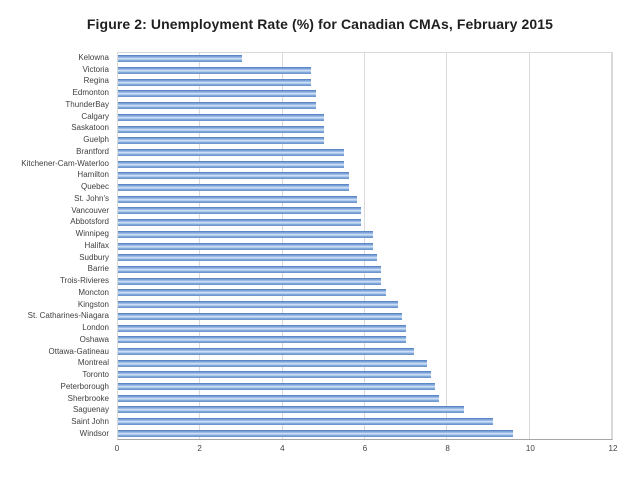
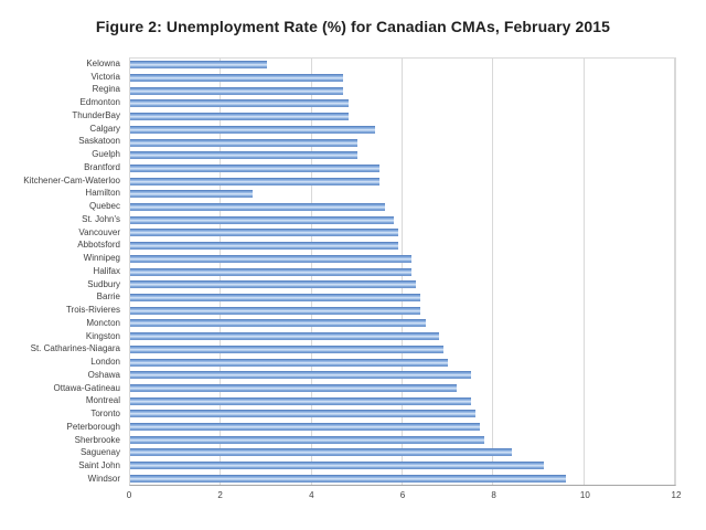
Calgary: 5.0 -> 5.4
Hamilton: 5.6 -> 2.7
Oshawa: 7.0 -> 7.5
